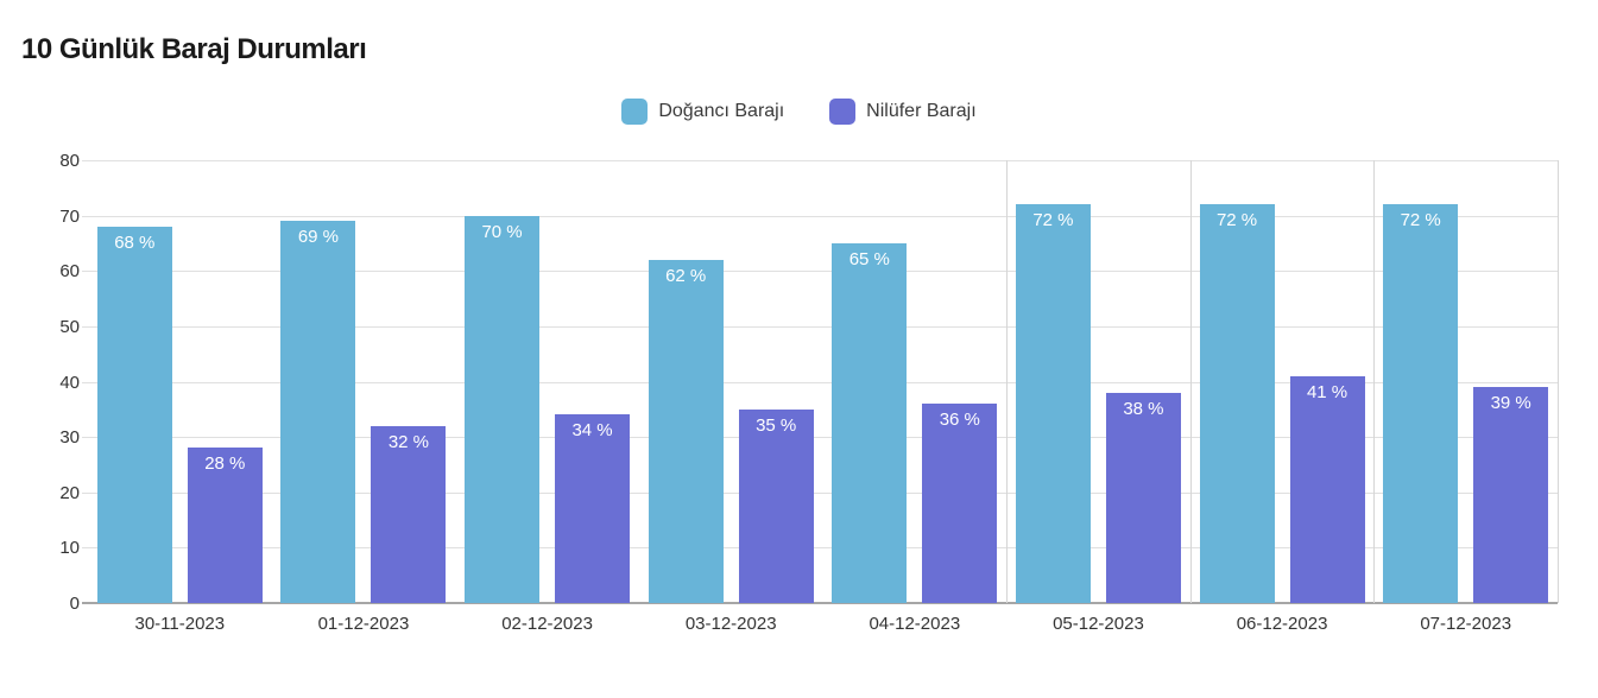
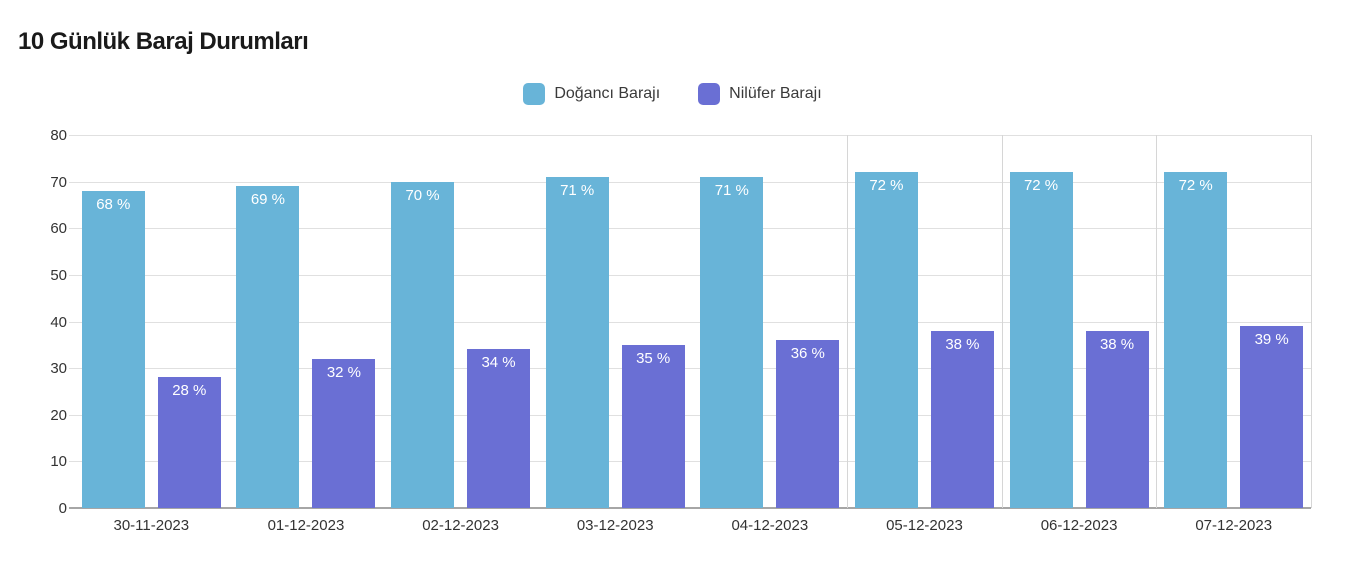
Doğancı Barajı/03-12-2023: 62 -> 71
Doğancı Barajı/04-12-2023: 65 -> 71
Nilüfer Barajı/06-12-2023: 41 -> 38
